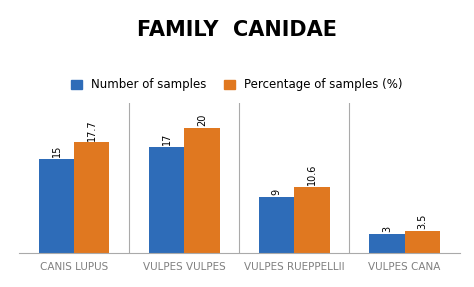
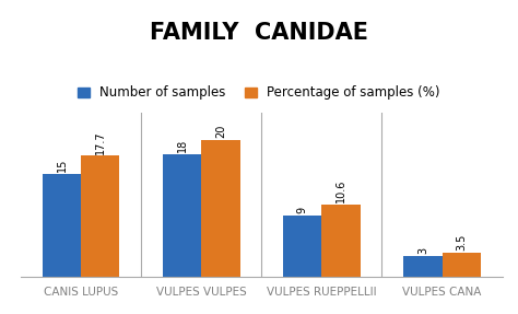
Number of samples/VULPES VULPES: 17 -> 18
